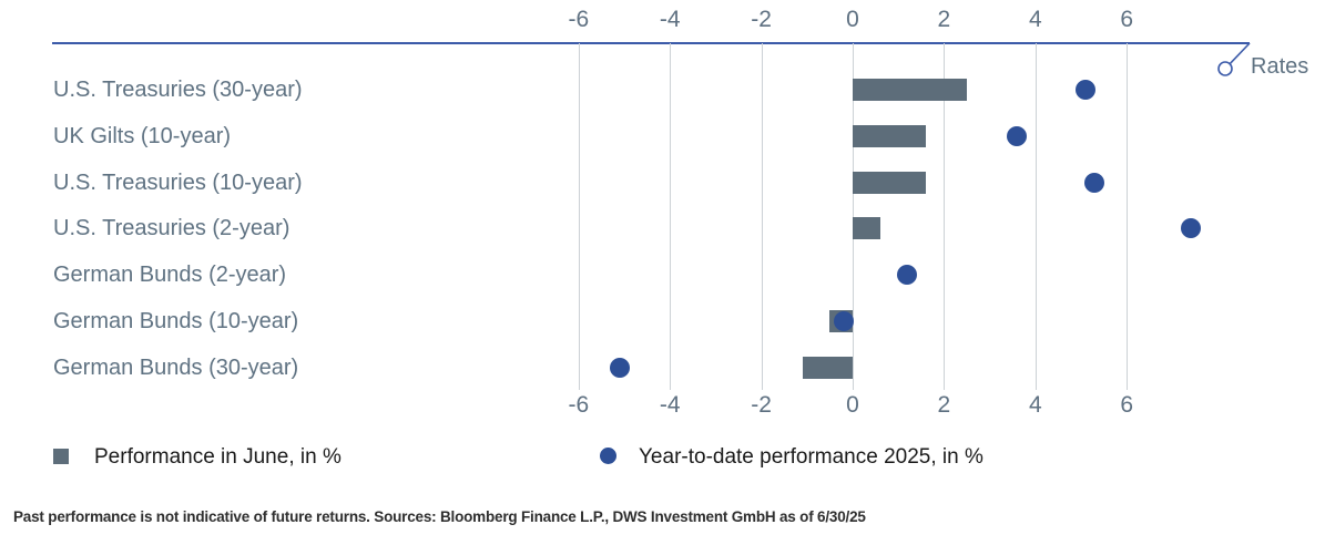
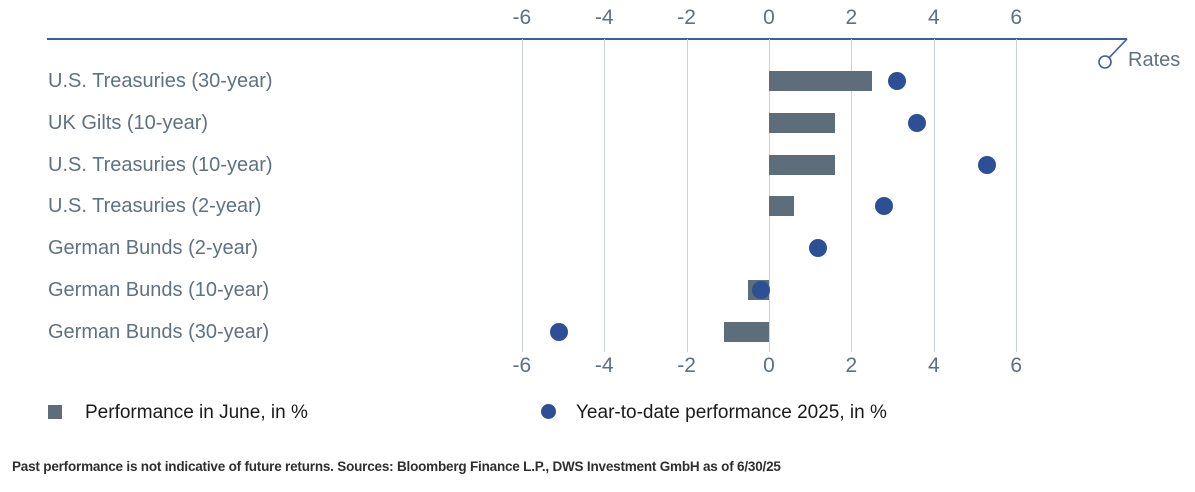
Year-to-date performance 2025, in %/U.S. Treasuries (30-year): 5.1 -> 3.1
Year-to-date performance 2025, in %/U.S. Treasuries (2-year): 7.4 -> 2.8
